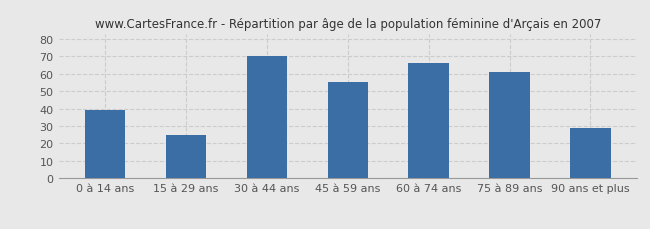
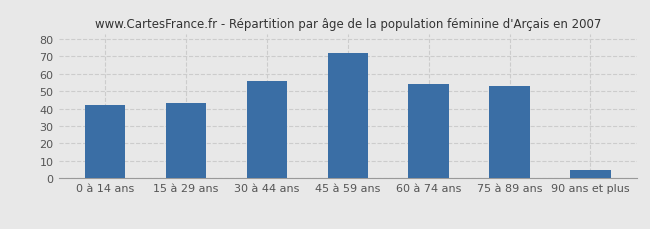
0 à 14 ans: 39 -> 42
15 à 29 ans: 25 -> 43
30 à 44 ans: 70 -> 56
45 à 59 ans: 55 -> 72
60 à 74 ans: 66 -> 54
75 à 89 ans: 61 -> 53
90 ans et plus: 29 -> 5
